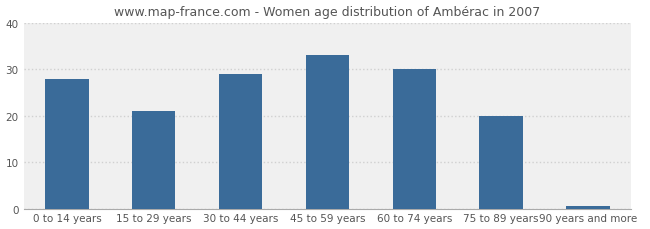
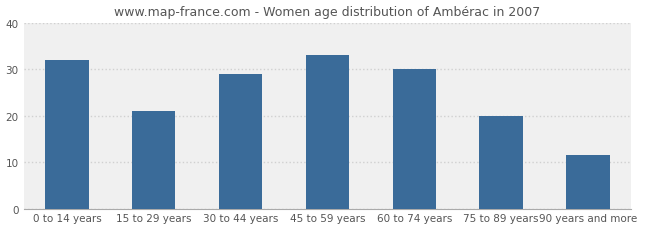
0 to 14 years: 28.0 -> 32.0
90 years and more: 0.5 -> 11.5
